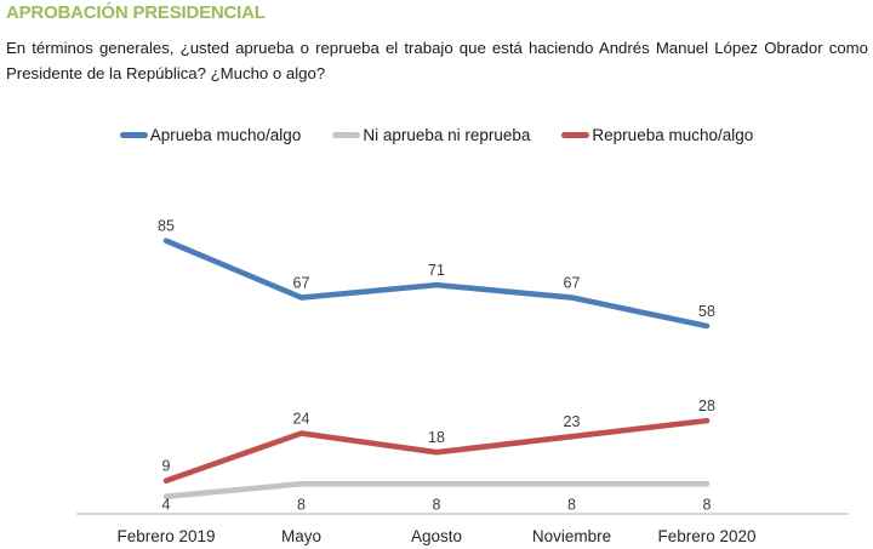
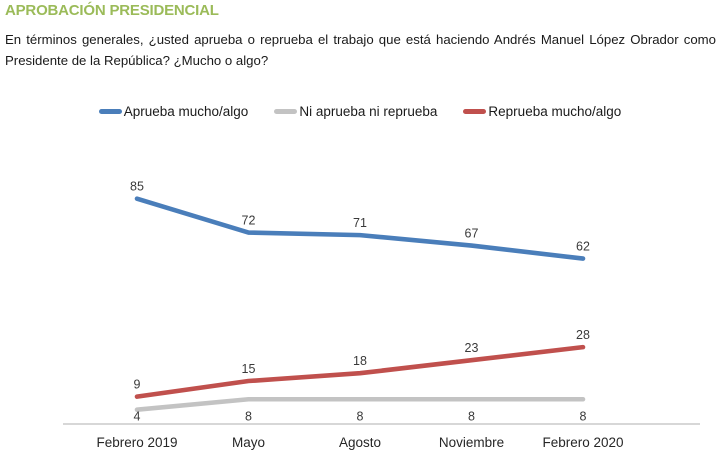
Aprueba mucho/algo/Mayo: 67 -> 72
Reprueba mucho/algo/Mayo: 24 -> 15
Aprueba mucho/algo/Febrero 2020: 58 -> 62
